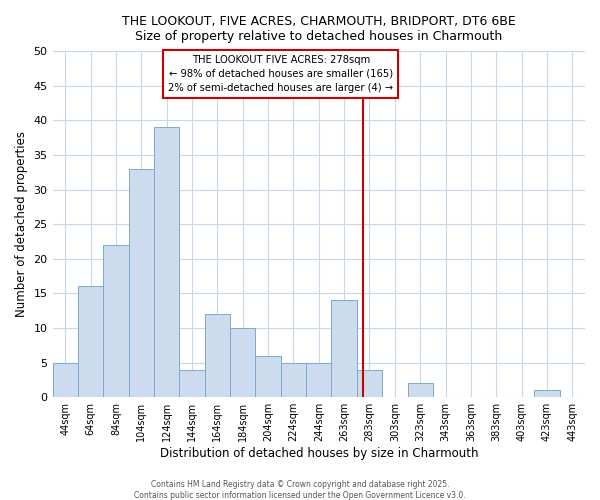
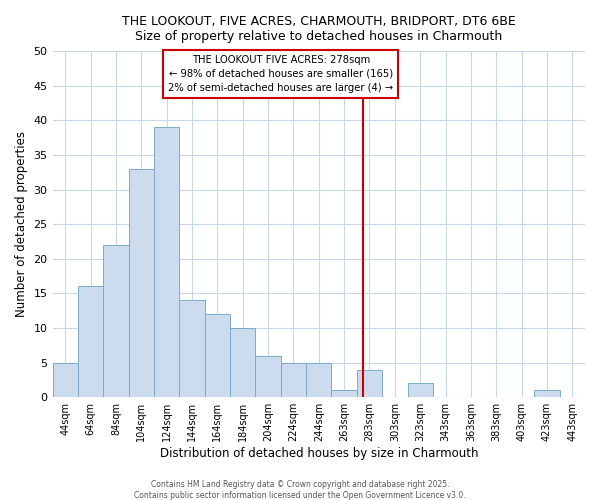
144sqm: 4 -> 14
263sqm: 14 -> 1
